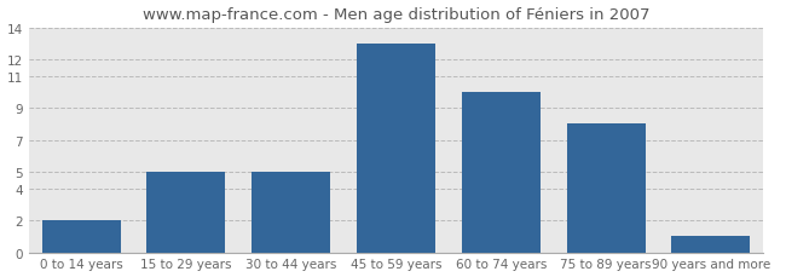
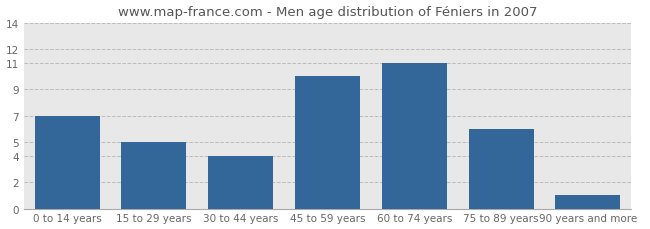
0 to 14 years: 2 -> 7
30 to 44 years: 5 -> 4
45 to 59 years: 13 -> 10
60 to 74 years: 10 -> 11
75 to 89 years: 8 -> 6
